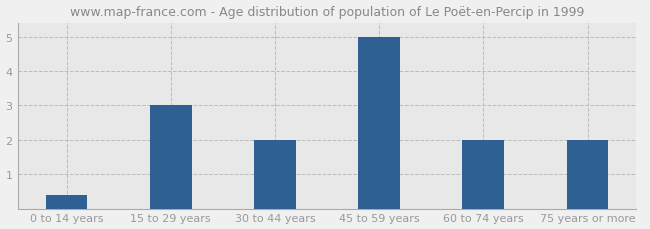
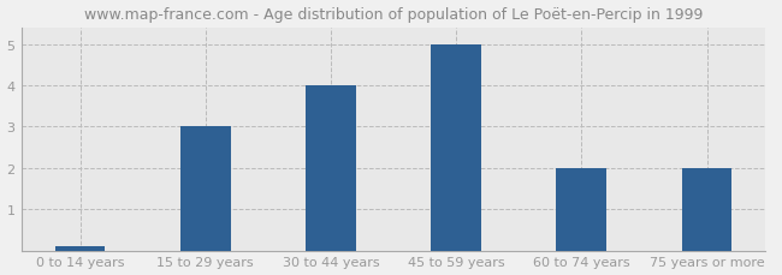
0 to 14 years: 0.4 -> 0.1
30 to 44 years: 2.0 -> 4.0
